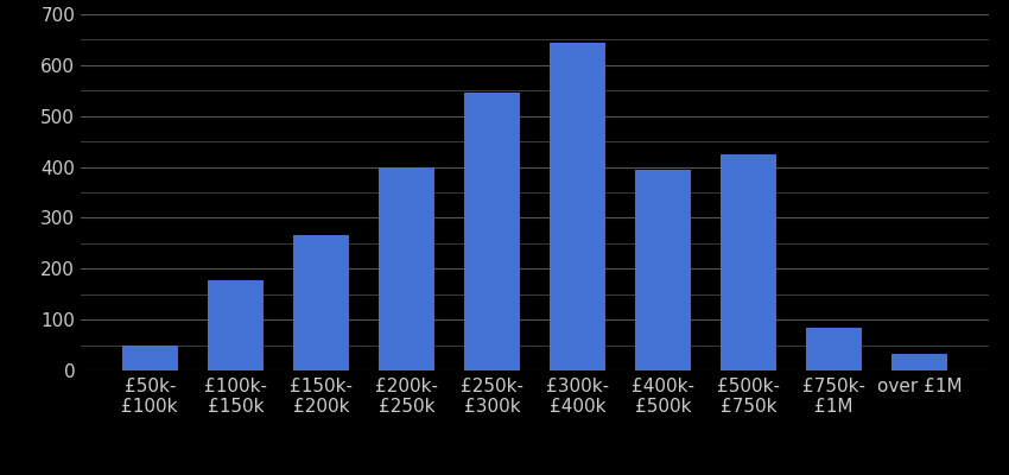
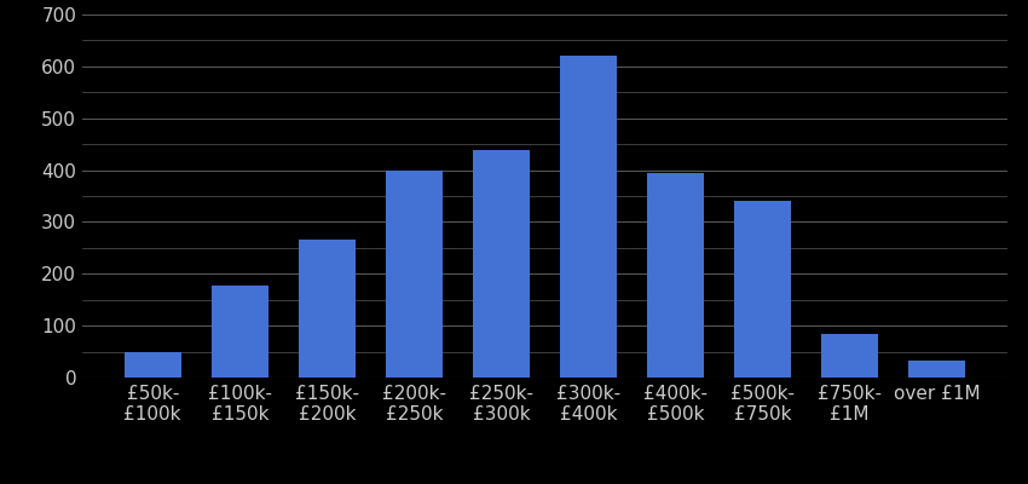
£250k- £300k: 545 -> 438
£300k- £400k: 645 -> 620
£500k- £750k: 425 -> 340
